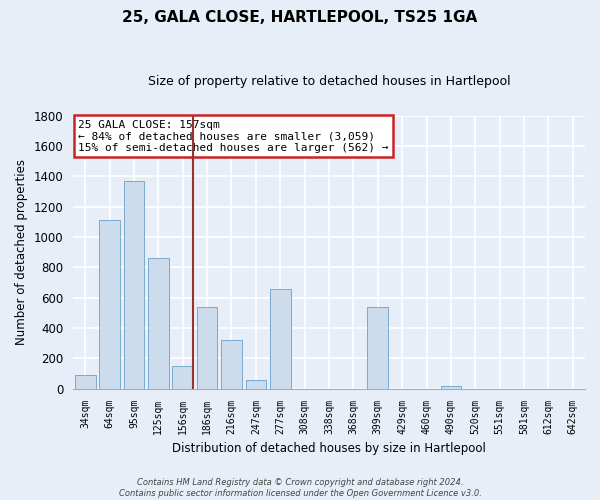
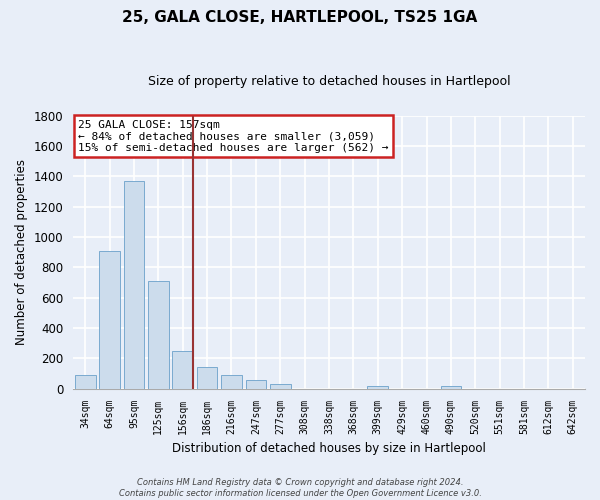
64sqm: 1110 -> 910
125sqm: 860 -> 710
156sqm: 150 -> 250
186sqm: 540 -> 140
216sqm: 320 -> 90
277sqm: 660 -> 30
399sqm: 540 -> 20
